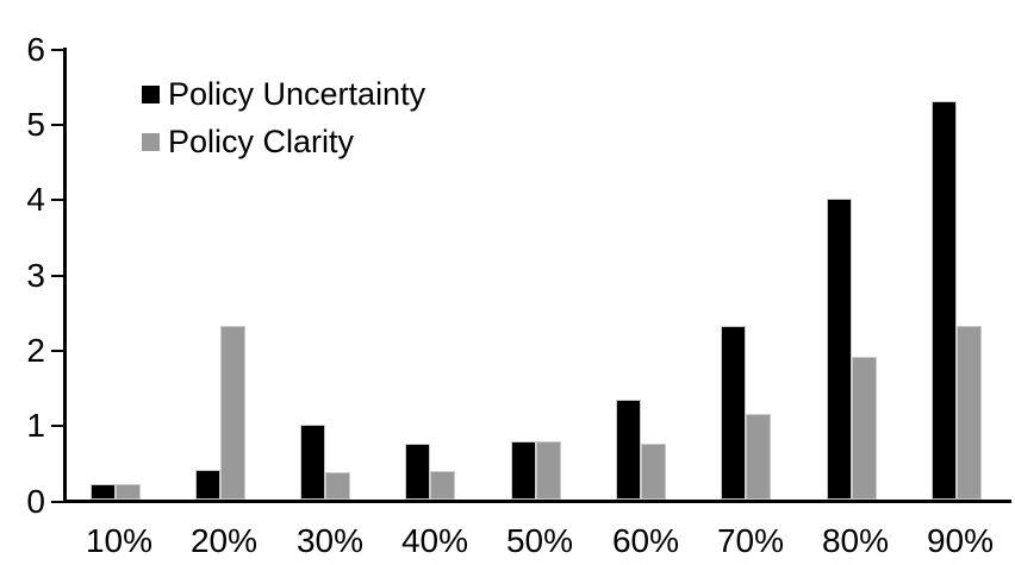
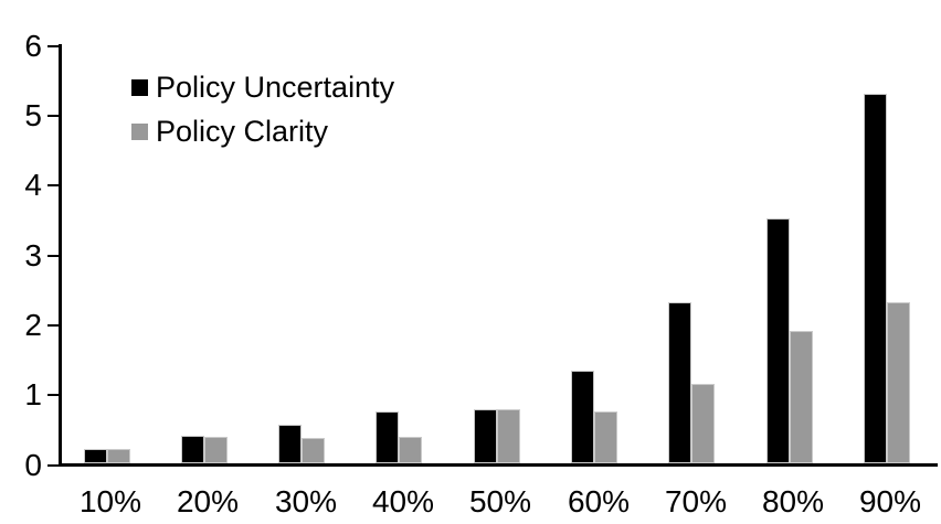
Policy Clarity/20%: 2.3 -> 0.4
Policy Uncertainty/30%: 1.0 -> 0.6
Policy Uncertainty/80%: 4.0 -> 3.5
